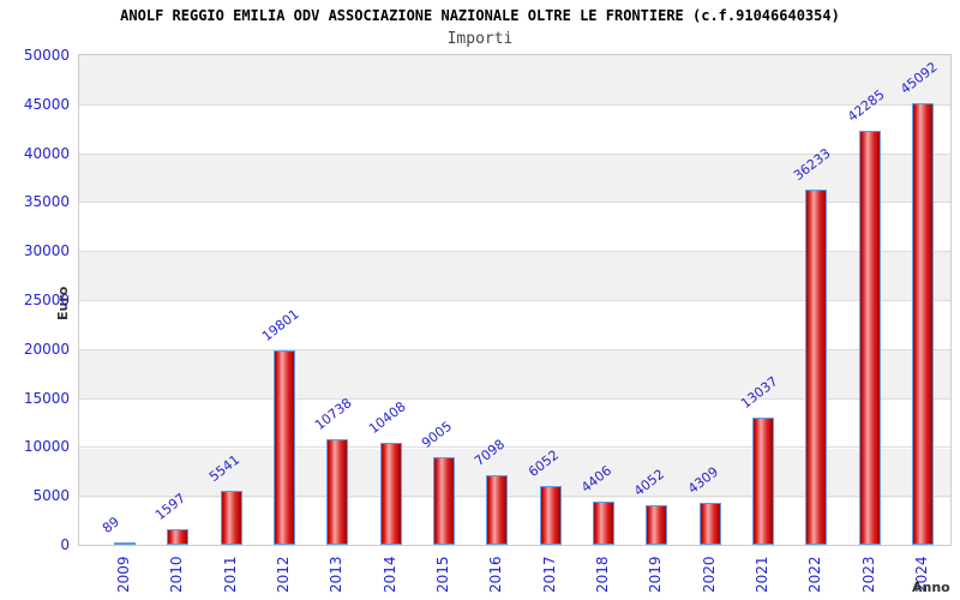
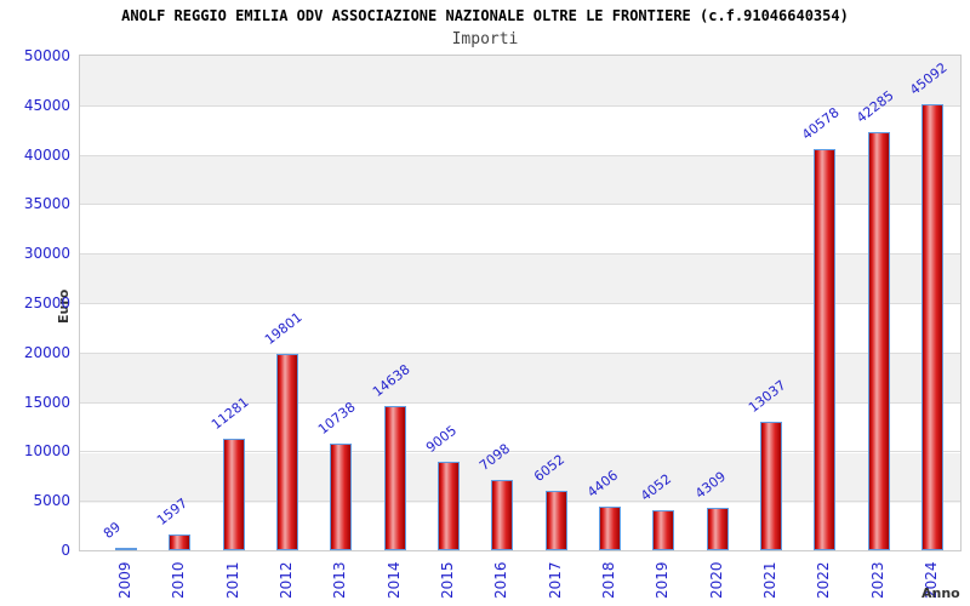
2011: 5541 -> 11281
2014: 10408 -> 14638
2022: 36233 -> 40578
